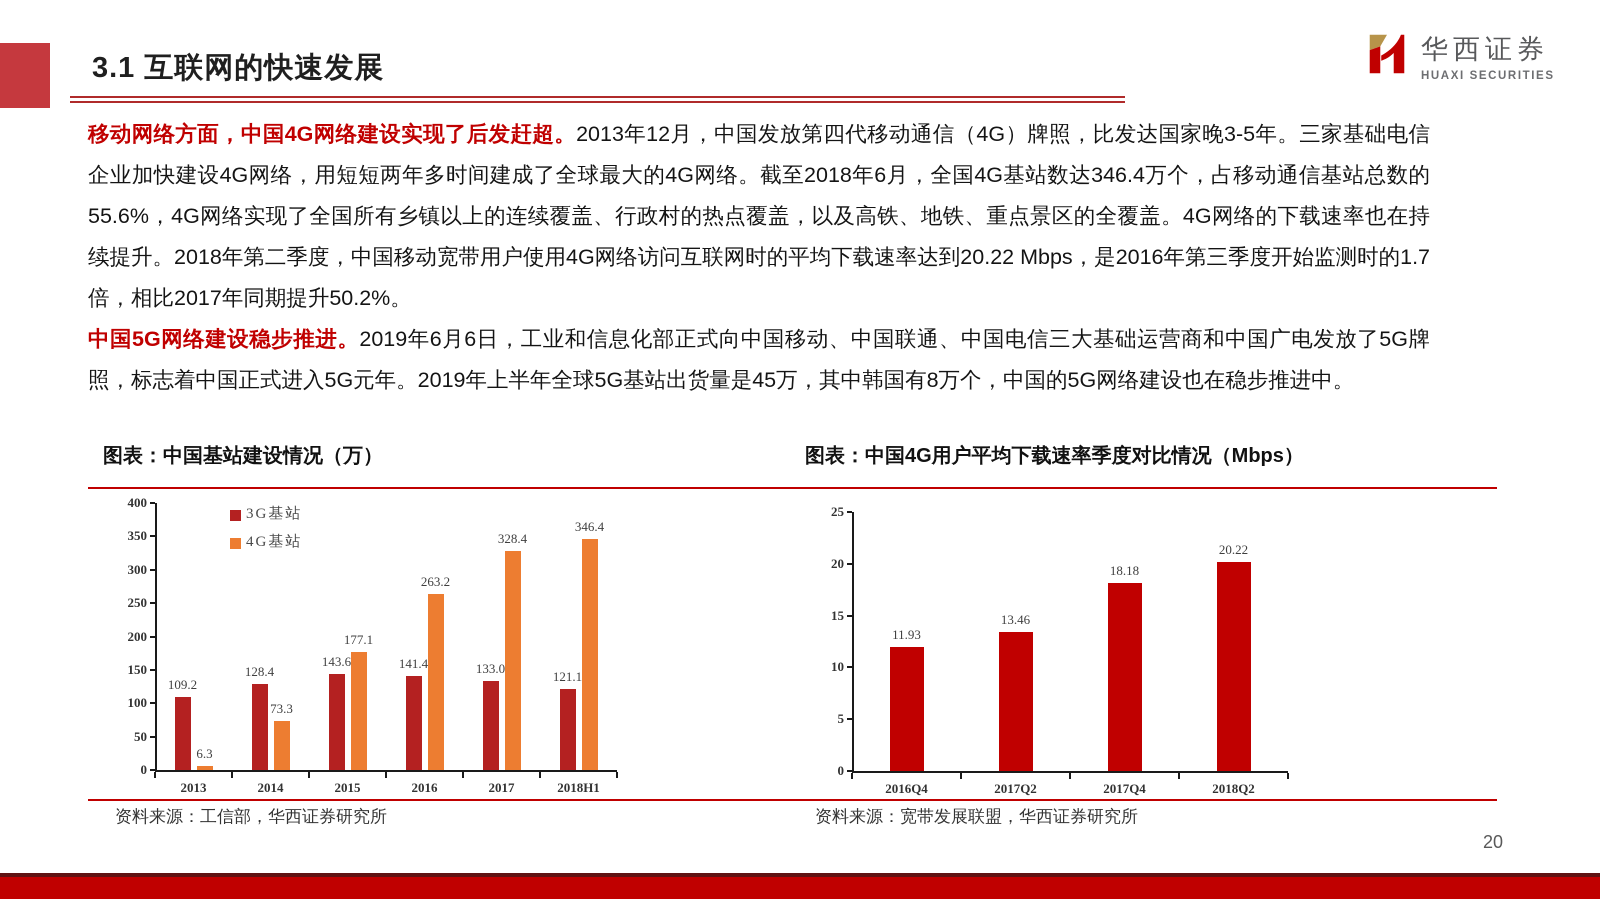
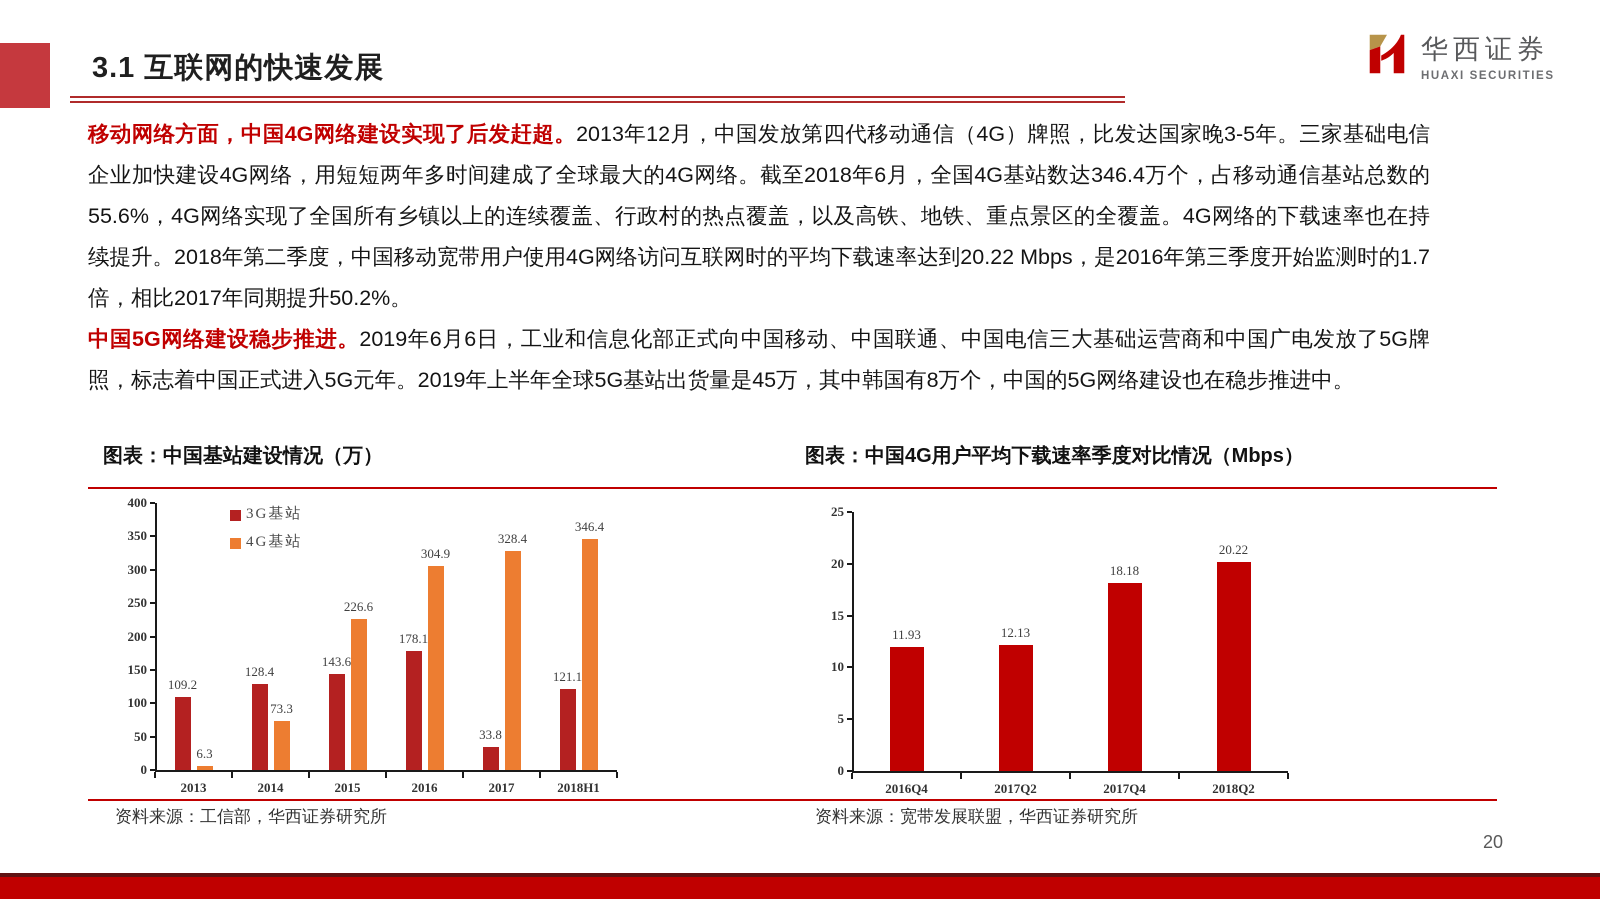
图表：中国基站建设情况（万）/4G基站/2015: 177.1 -> 226.6
图表：中国基站建设情况（万）/3G基站/2016: 141.4 -> 178.1
图表：中国基站建设情况（万）/4G基站/2016: 263.2 -> 304.9
图表：中国基站建设情况（万）/3G基站/2017: 133.0 -> 33.8
图表：中国4G用户平均下载速率季度对比情况（Mbps）/2017Q2: 13.46 -> 12.13
